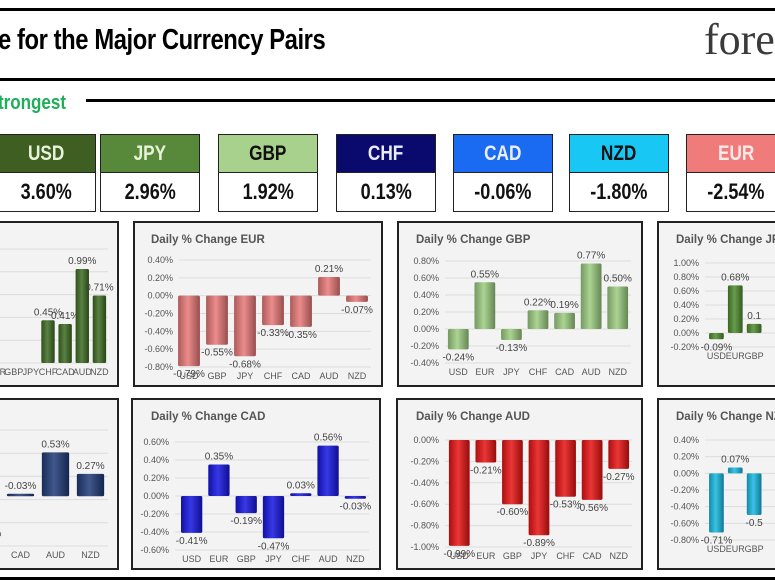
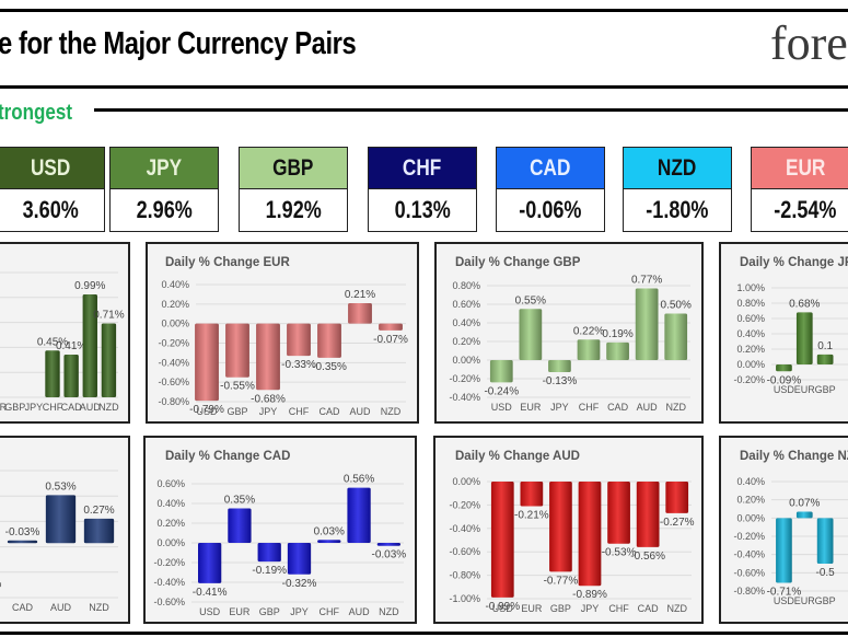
Daily % Change CAD/JPY: -0.47% -> -0.32%
Daily % Change AUD/GBP: -0.60% -> -0.77%
